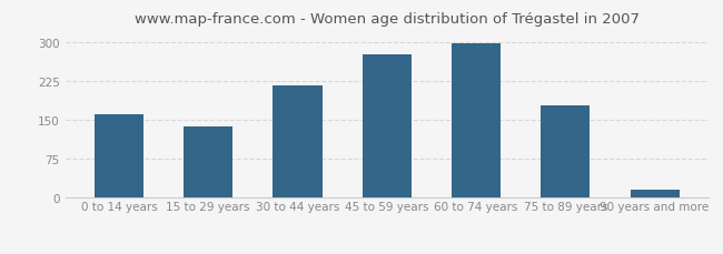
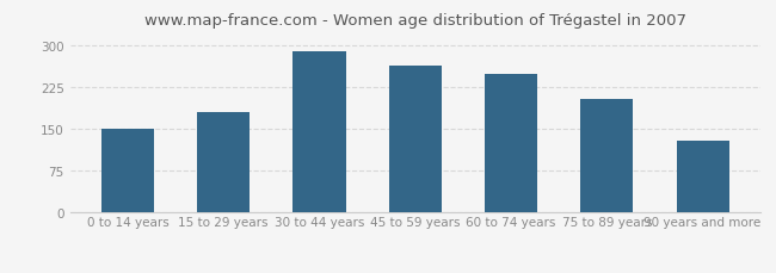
0 to 14 years: 162 -> 150
15 to 29 years: 138 -> 180
30 to 44 years: 218 -> 290
45 to 59 years: 278 -> 265
60 to 74 years: 298 -> 250
75 to 89 years: 178 -> 205
90 years and more: 15 -> 130
